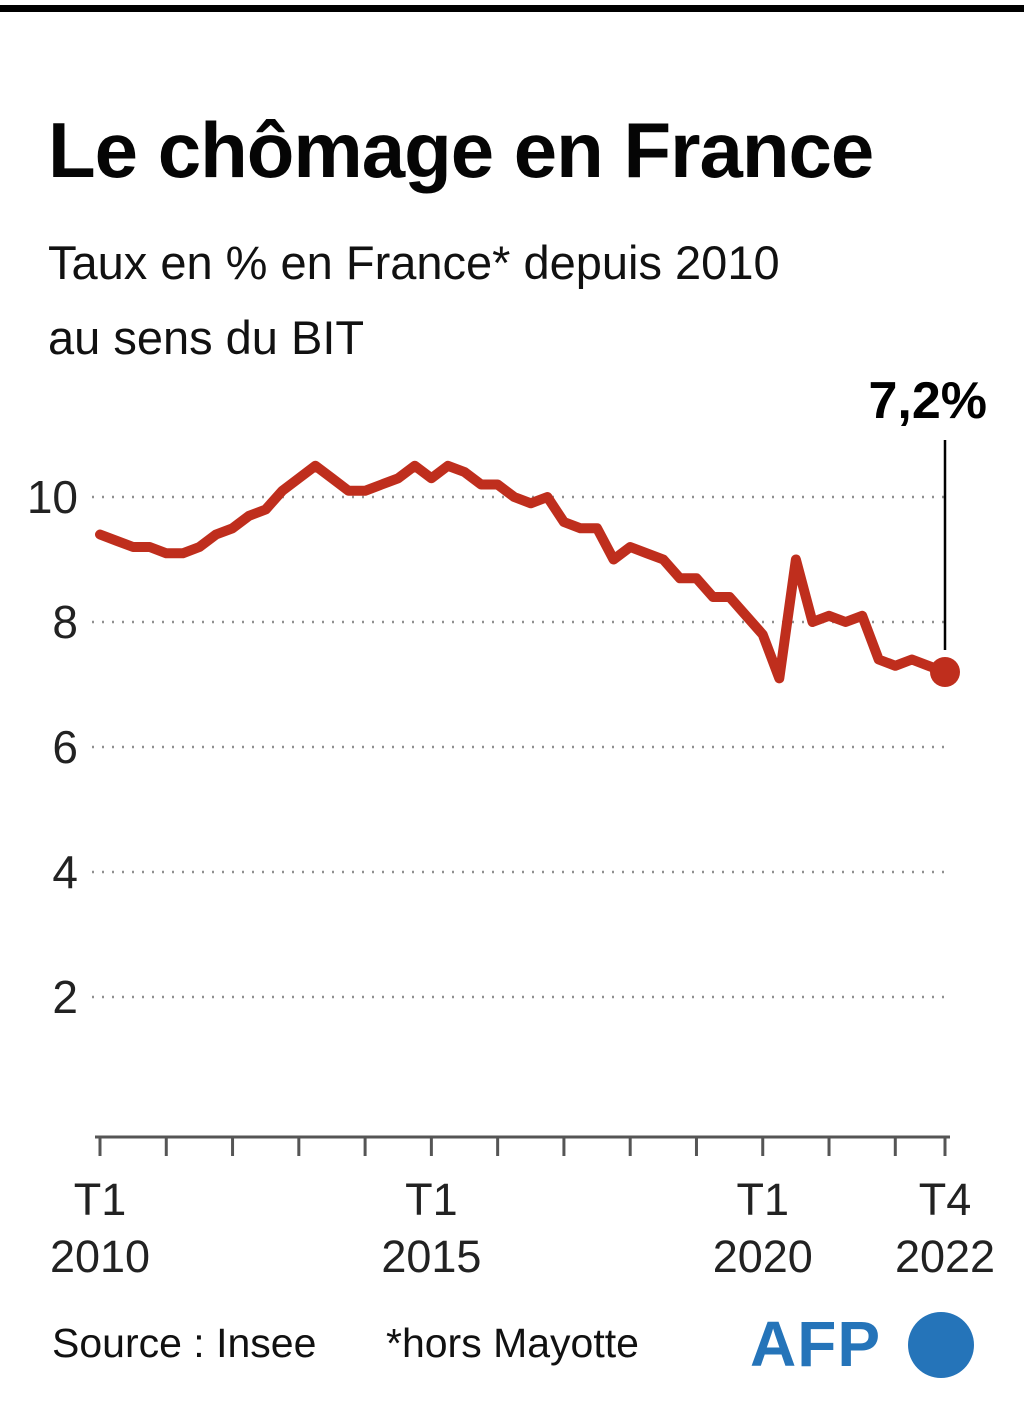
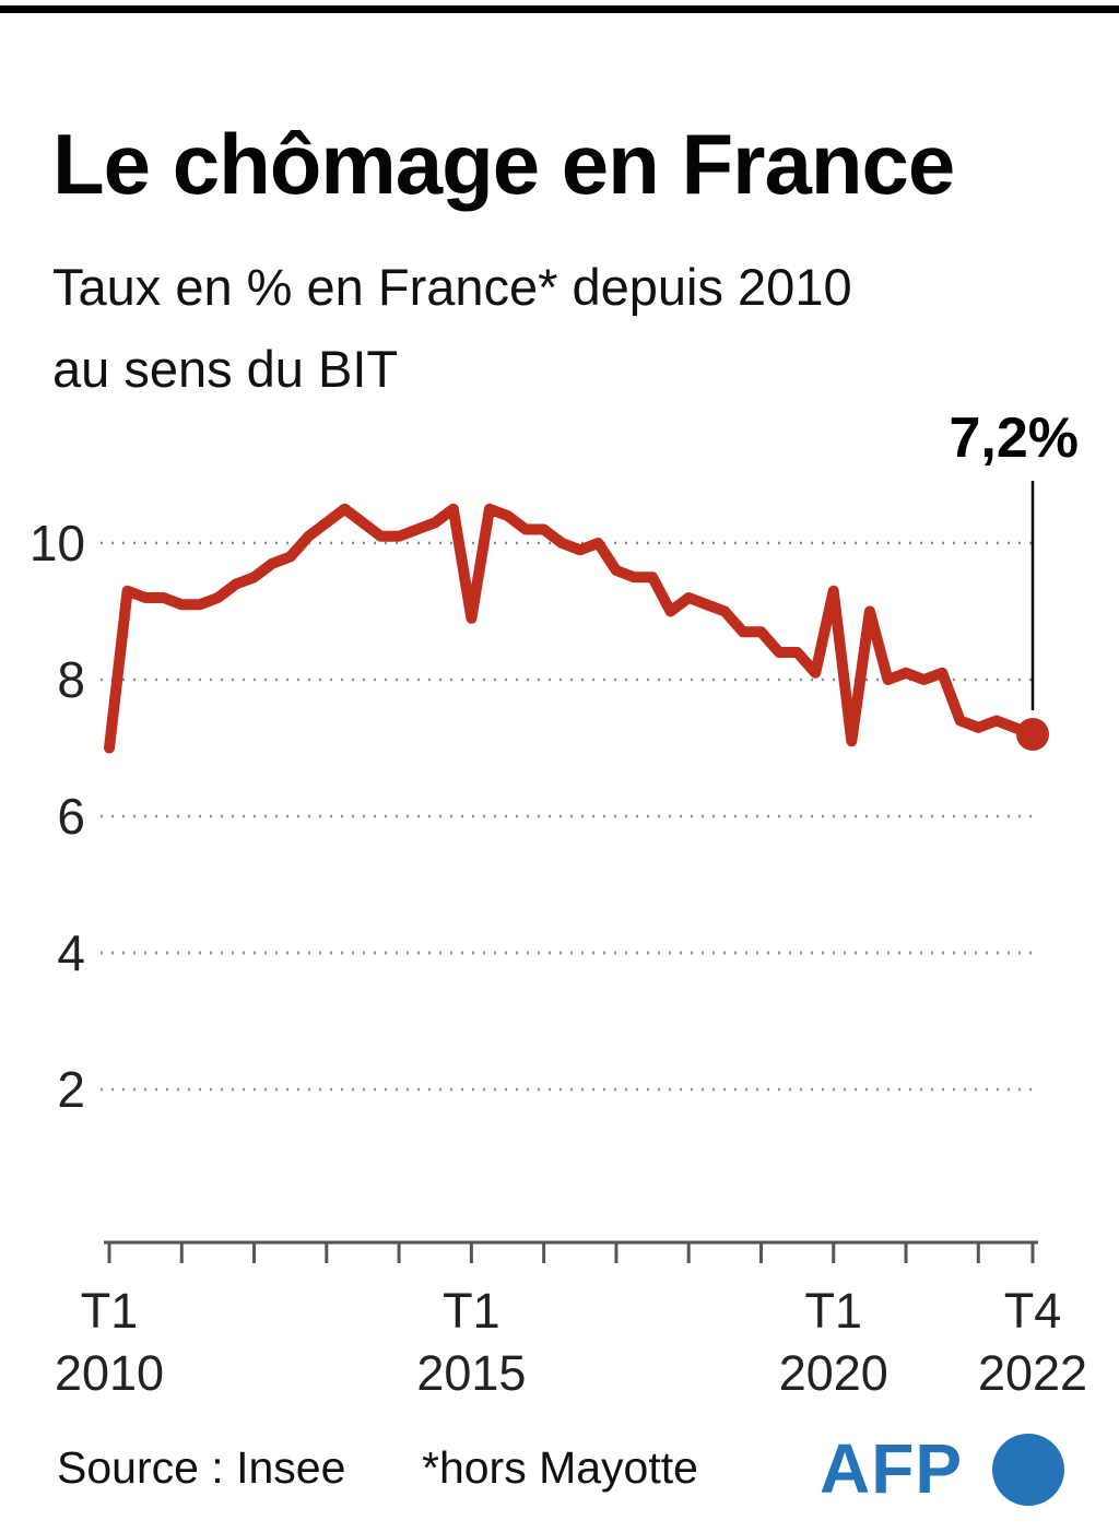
T1 2010: 9.4 -> 7.0
T1 2015: 10.3 -> 8.9
T1 2020: 7.8 -> 9.3
